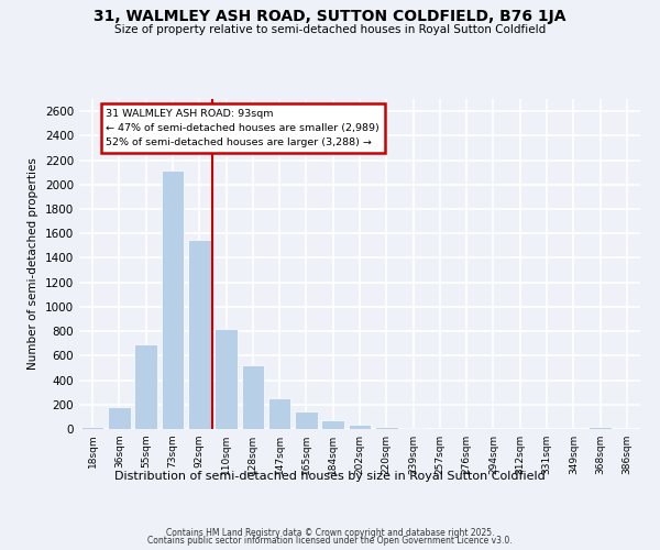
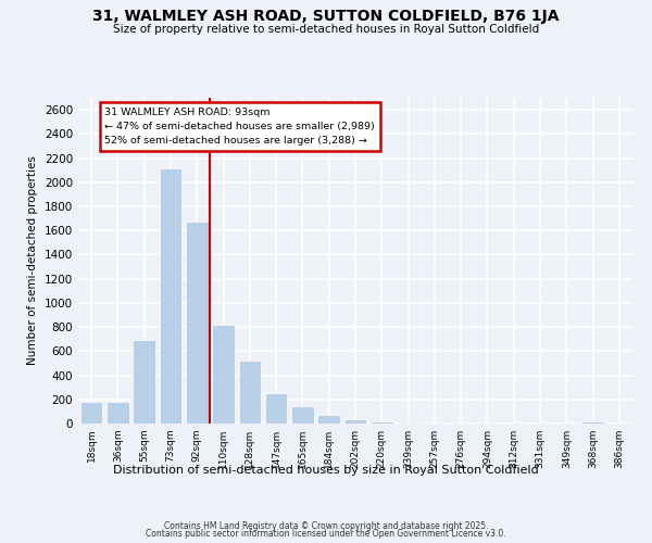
18sqm: 20 -> 180
92sqm: 1550 -> 1670
